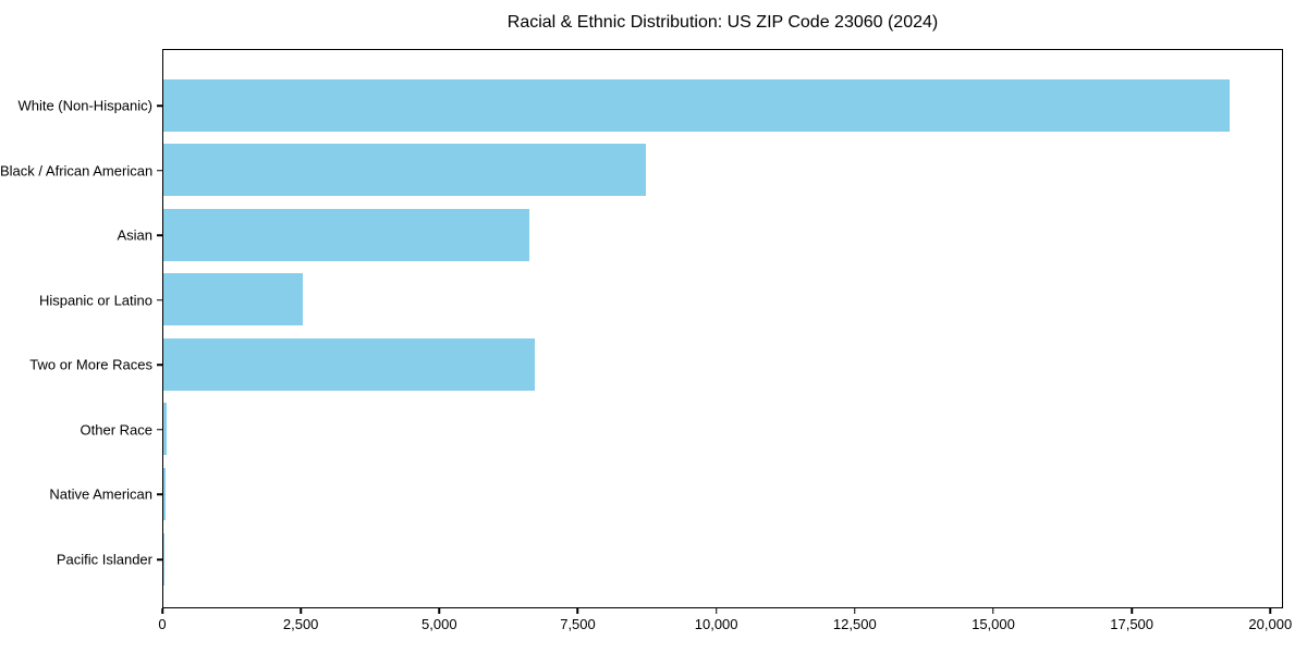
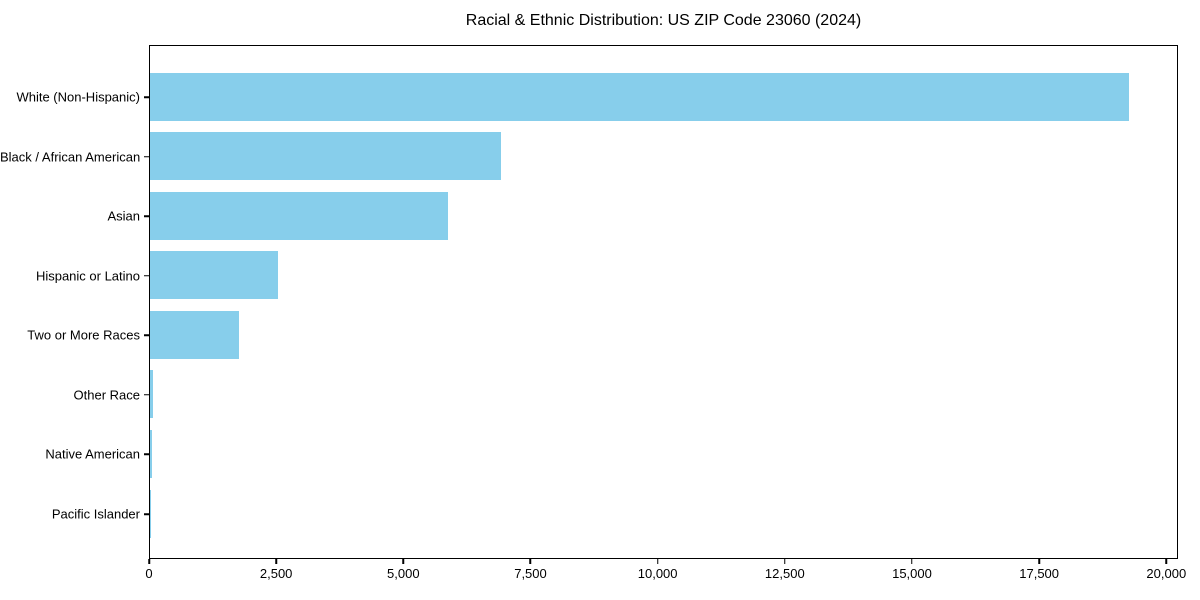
Black / African American: 8700 -> 6900
Asian: 6600 -> 5900
Two or More Races: 6700 -> 1800
